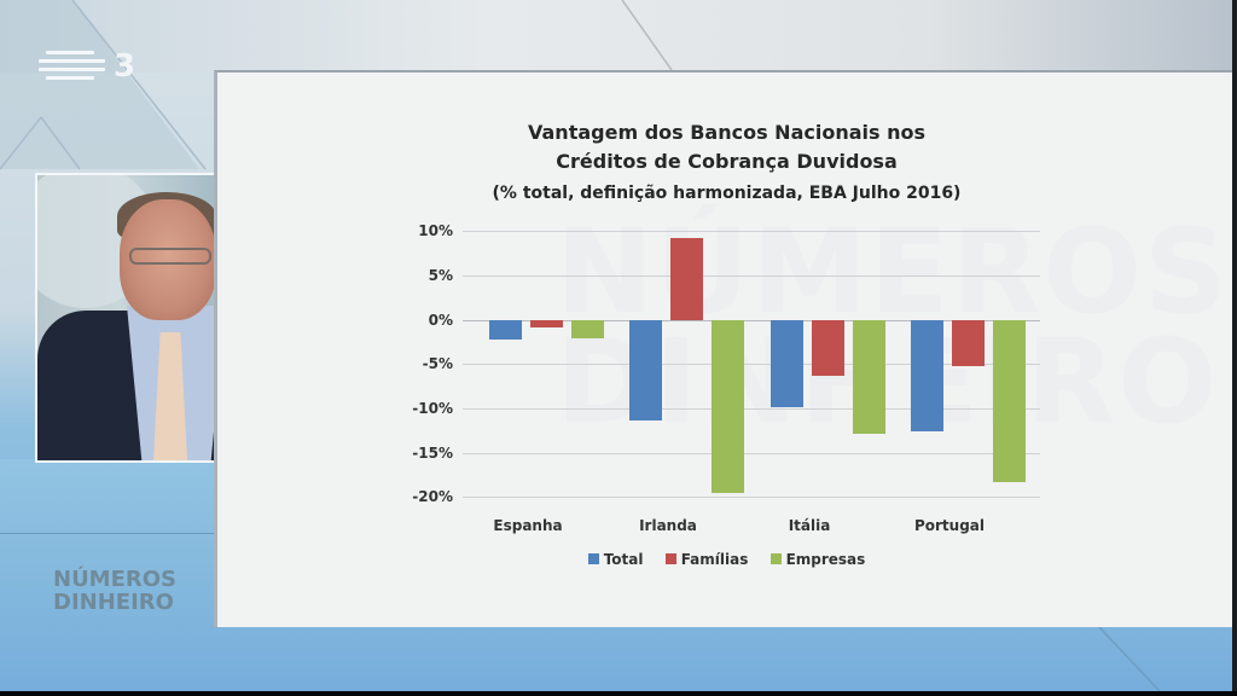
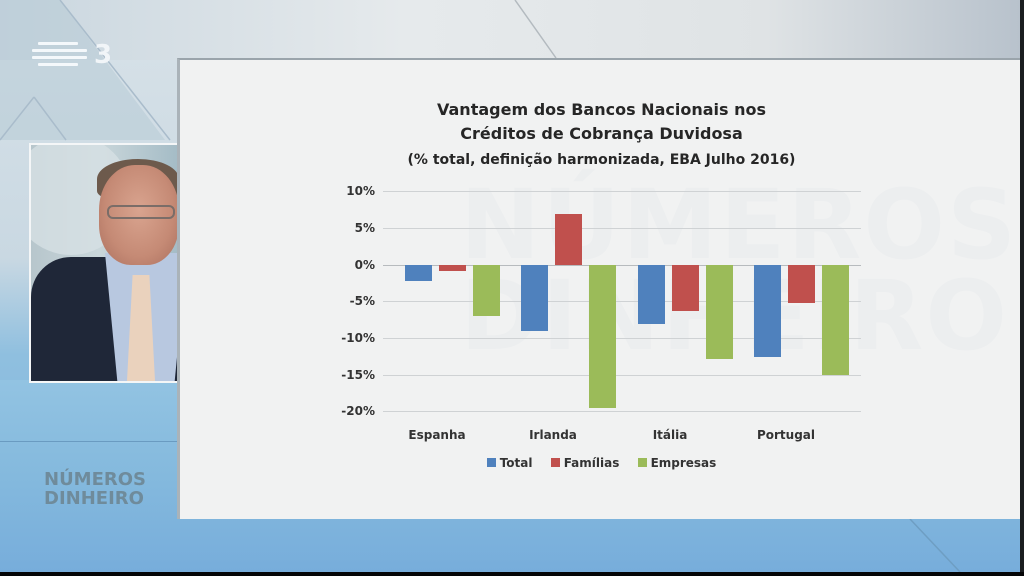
Empresas/Espanha: -2% -> -7%
Total/Irlanda: -11% -> -9%
Famílias/Irlanda: 9% -> 7%
Total/Itália: -10% -> -8%
Empresas/Portugal: -18% -> -15%
